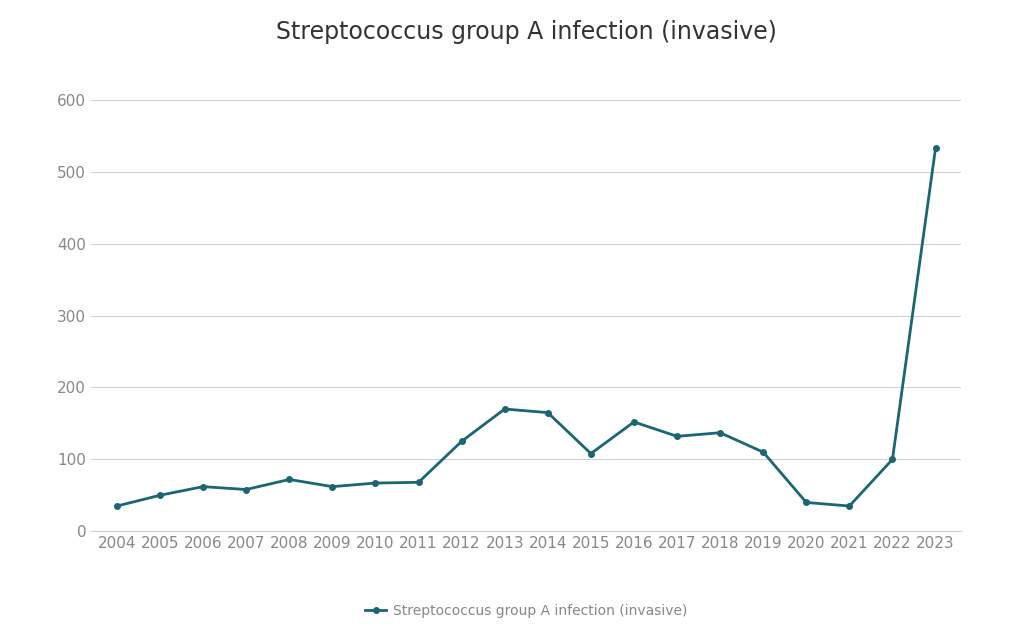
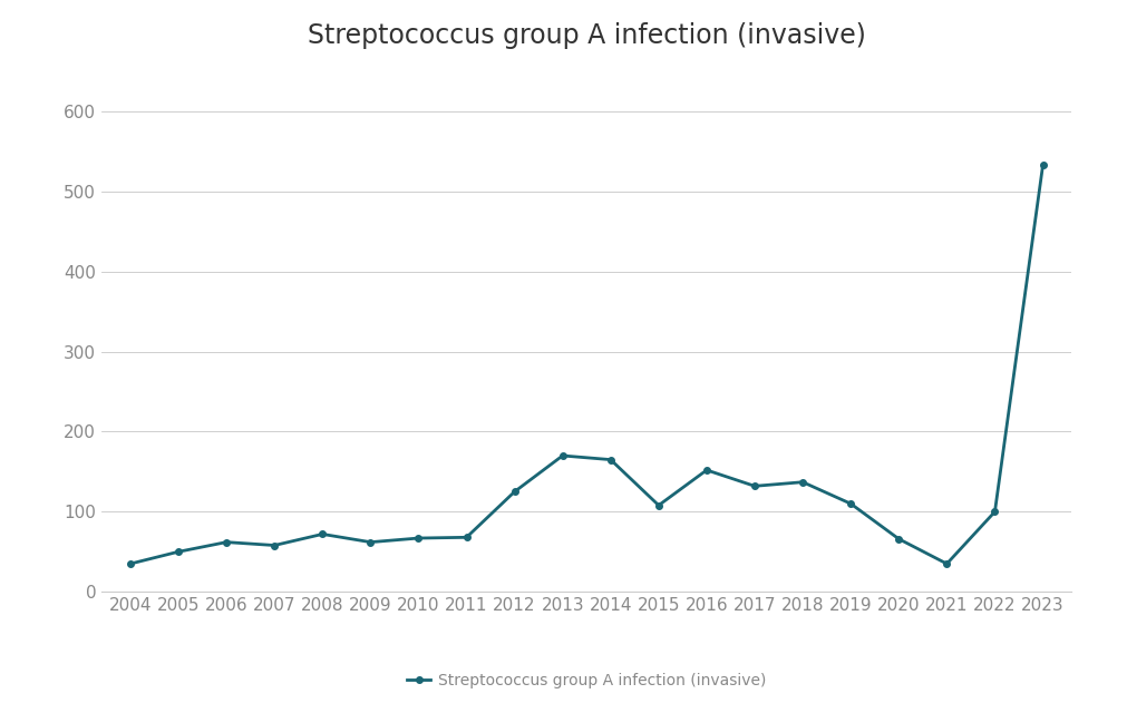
2020: 40 -> 66
